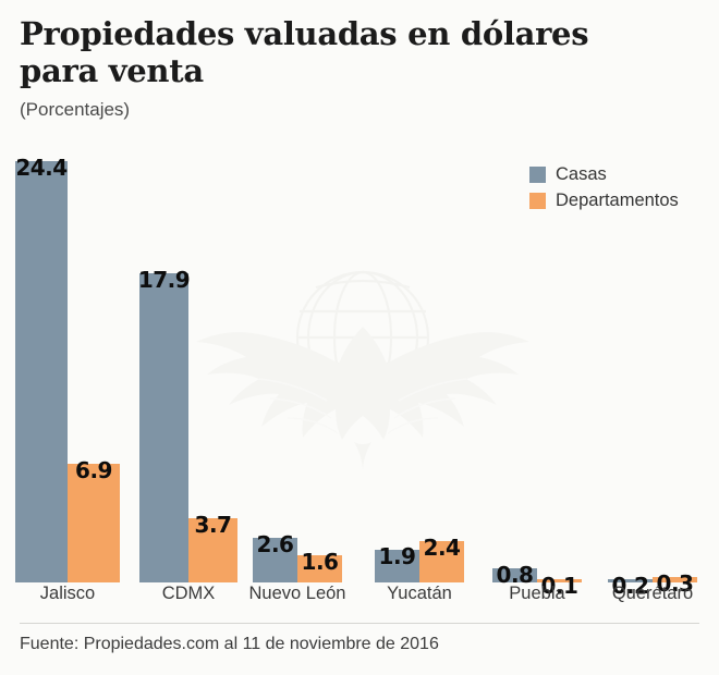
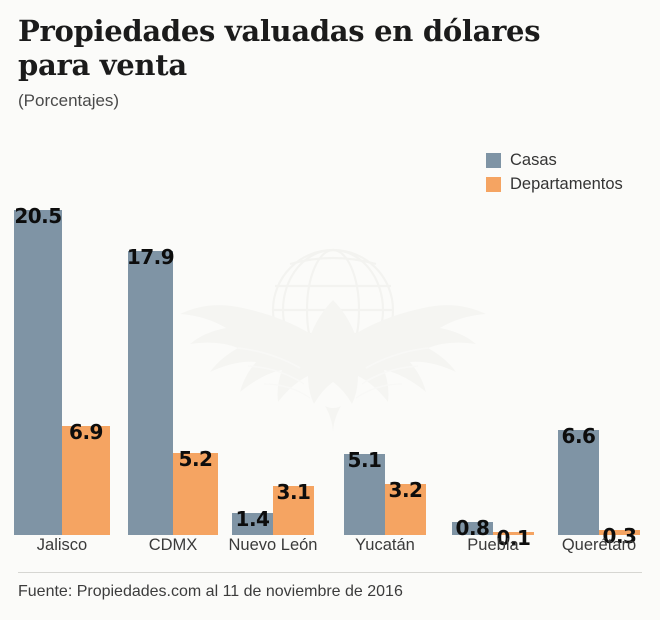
Casas/Jalisco: 24.4 -> 20.5
Departamentos/CDMX: 3.7 -> 5.2
Casas/Nuevo León: 2.6 -> 1.4
Departamentos/Nuevo León: 1.6 -> 3.1
Casas/Yucatán: 1.9 -> 5.1
Departamentos/Yucatán: 2.4 -> 3.2
Casas/Querétaro: 0.2 -> 6.6
